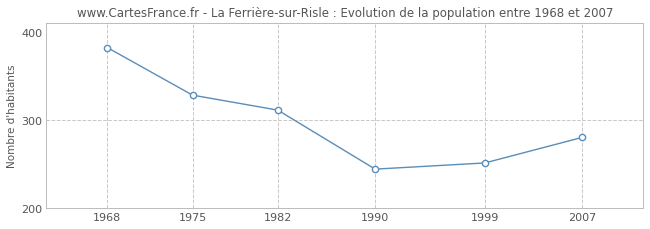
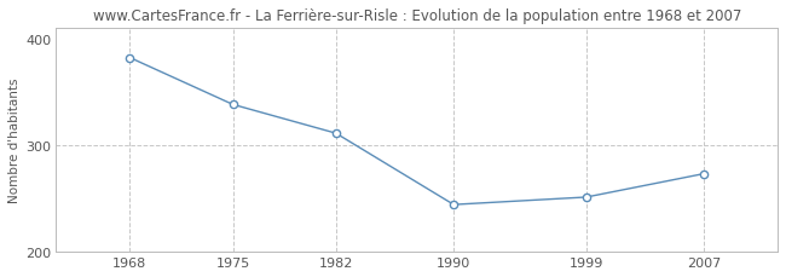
1975: 328 -> 338
2007: 280 -> 273
